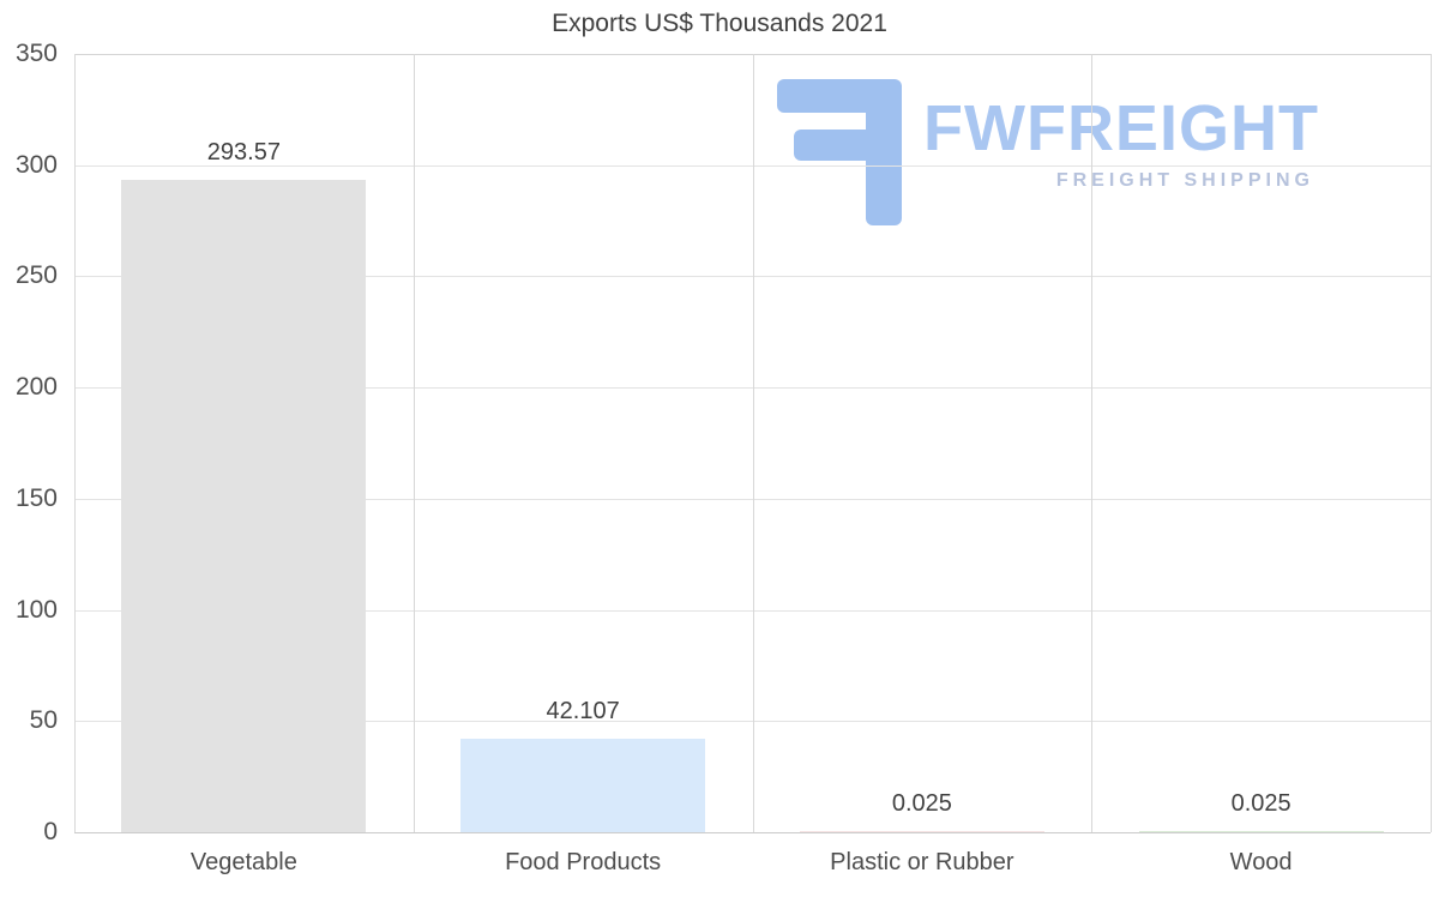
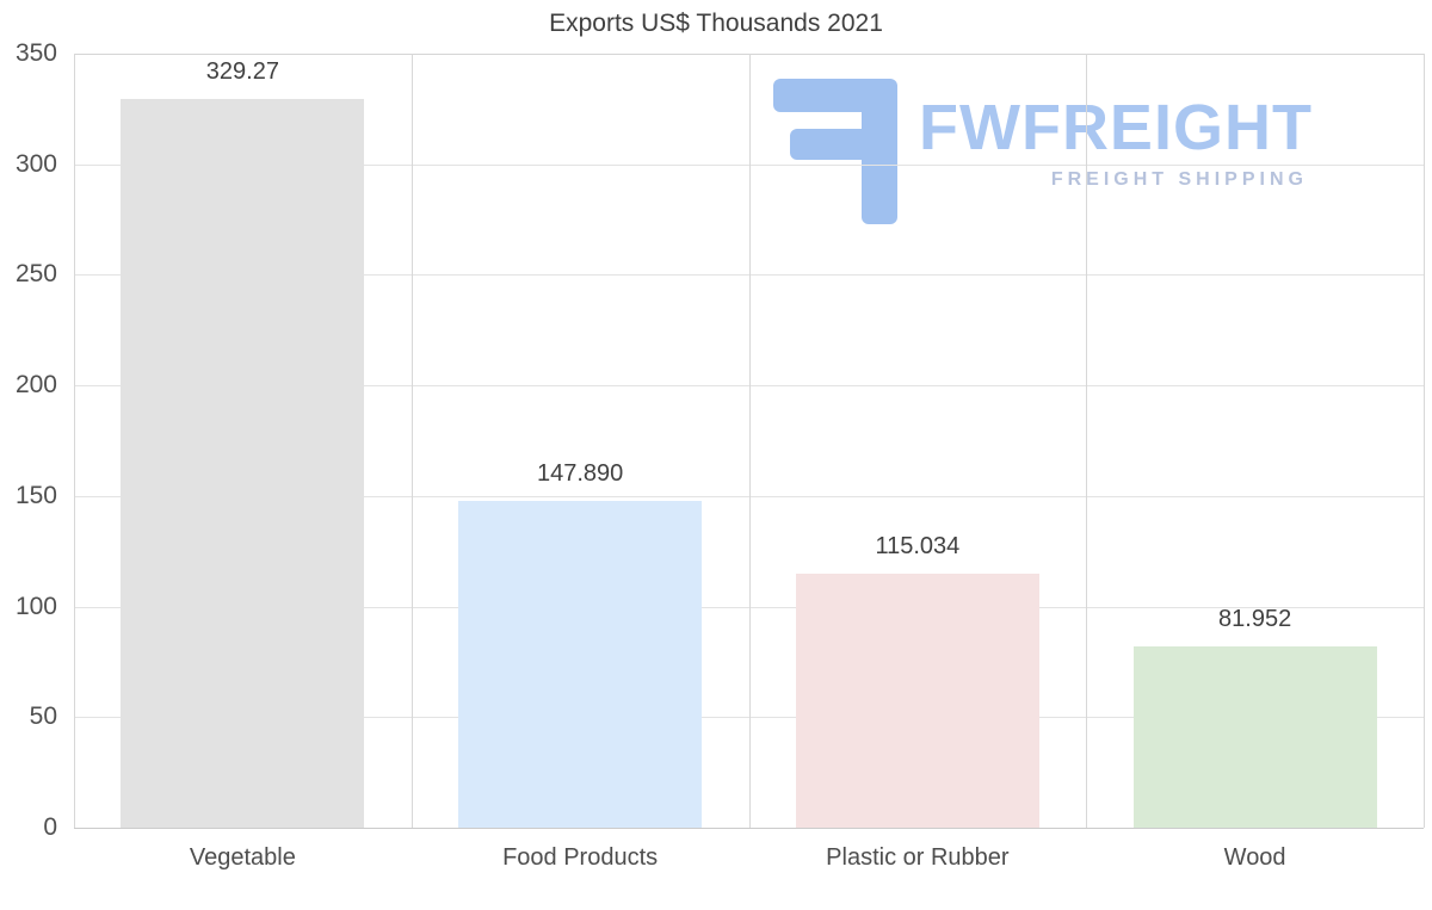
Vegetable: 293.57 -> 329.27
Food Products: 42.107 -> 147.890
Plastic or Rubber: 0.025 -> 115.034
Wood: 0.025 -> 81.952
